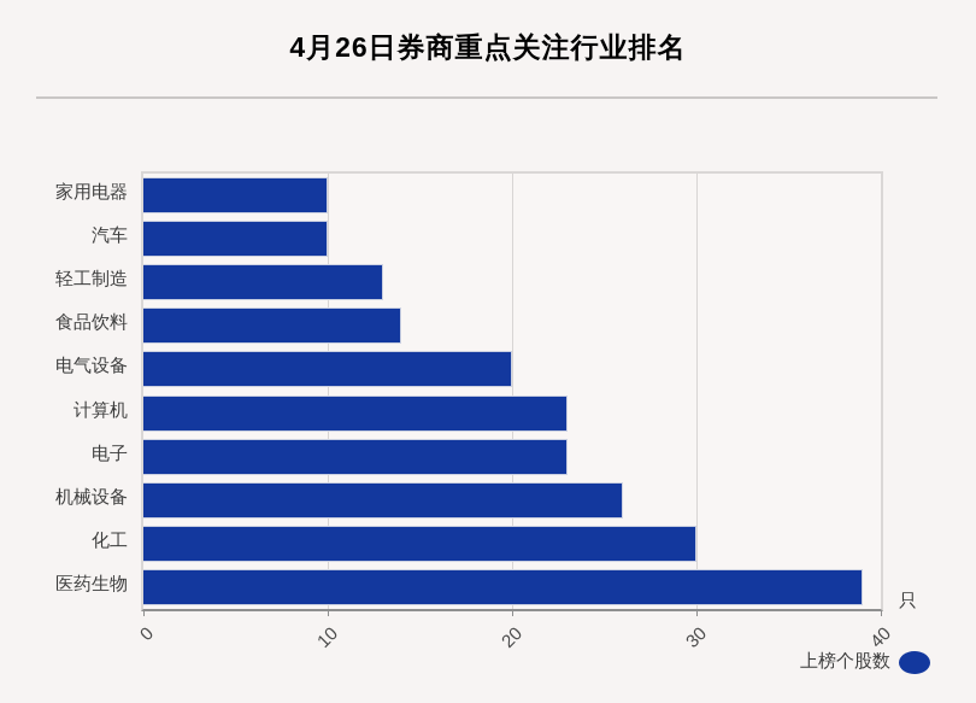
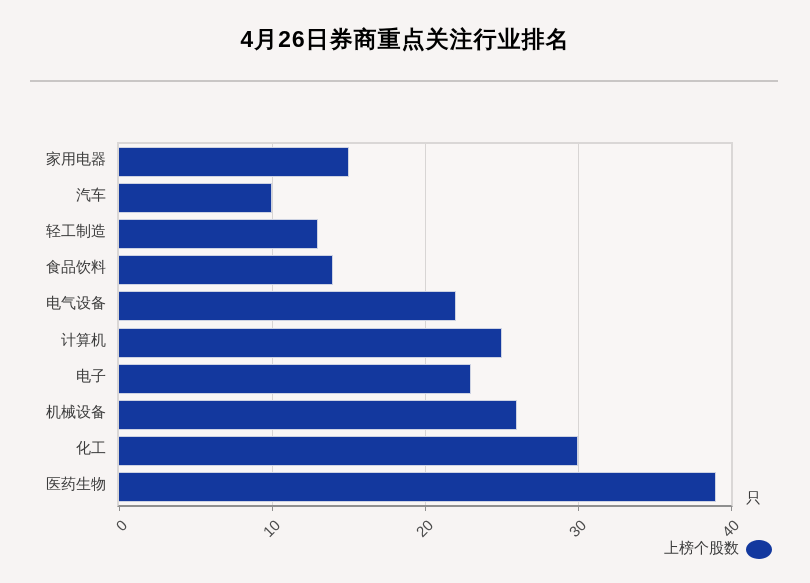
家用电器: 10 -> 15
电气设备: 20 -> 22
计算机: 23 -> 25
